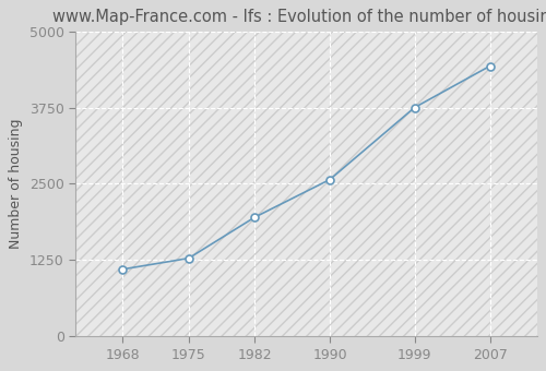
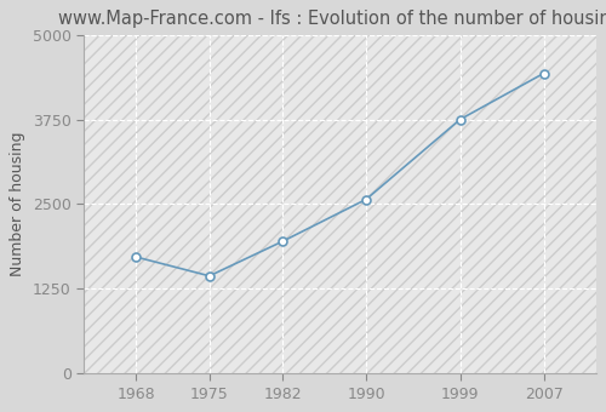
1968: 1100 -> 1720
1975: 1280 -> 1440
